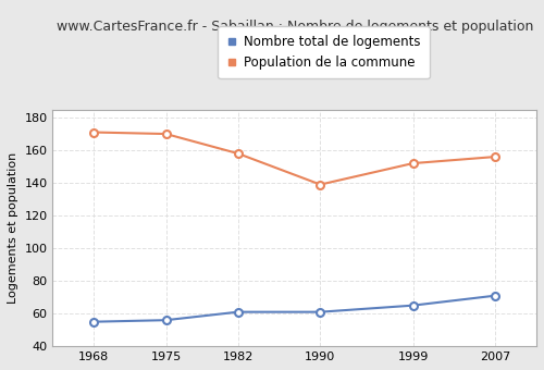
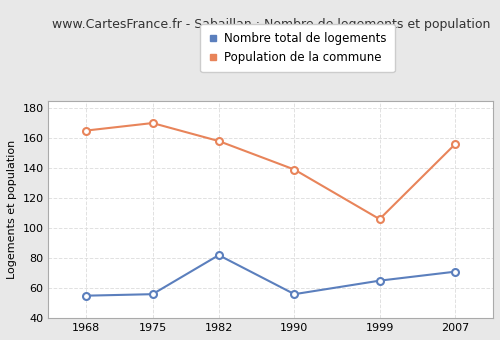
Population de la commune/1968: 171 -> 165
Nombre total de logements/1982: 61 -> 82
Nombre total de logements/1990: 61 -> 56
Population de la commune/1999: 152 -> 106
